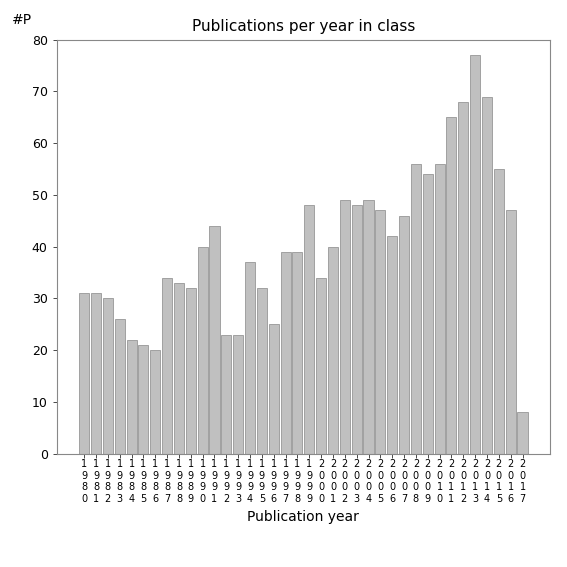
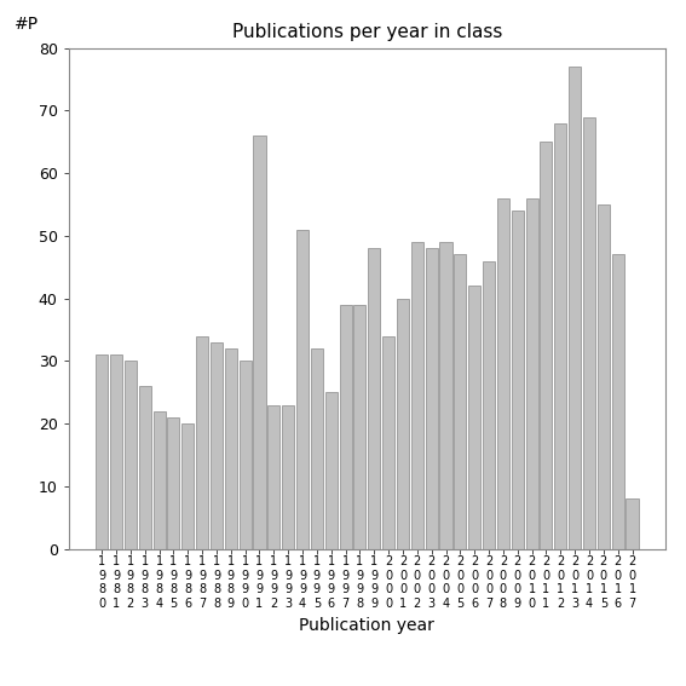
1 9 9 0: 40 -> 30
1 9 9 1: 44 -> 66
1 9 9 4: 37 -> 51
